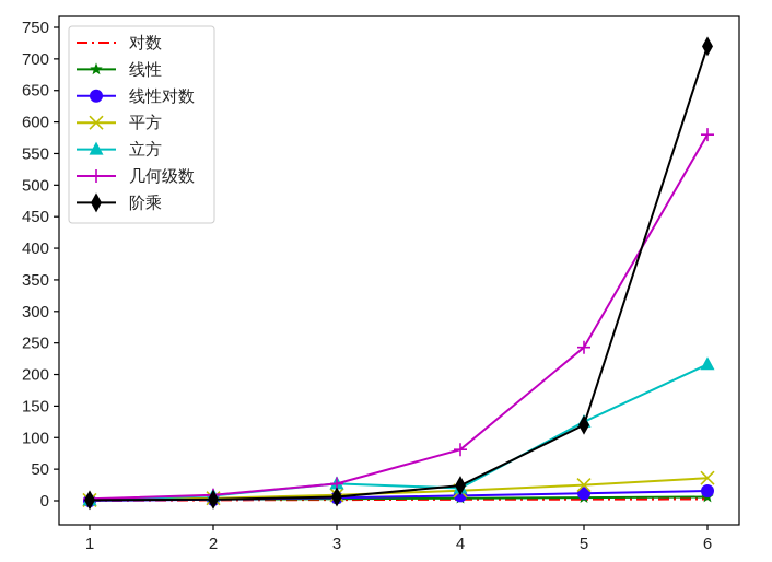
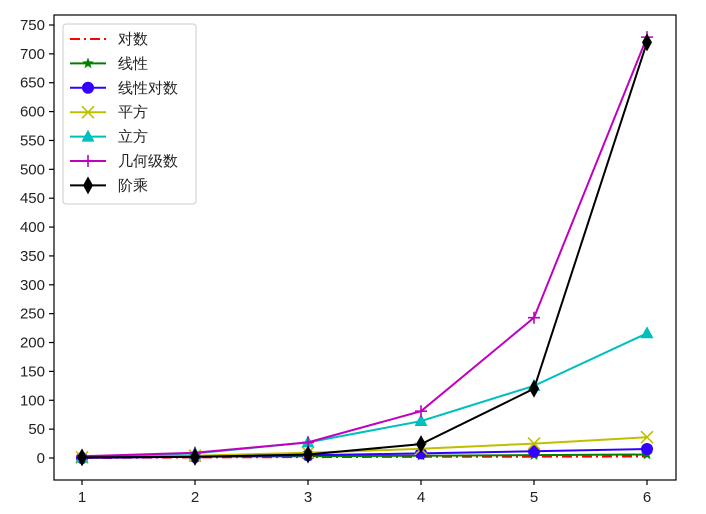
立方/4: 20 -> 60
几何级数/6: 580 -> 730
